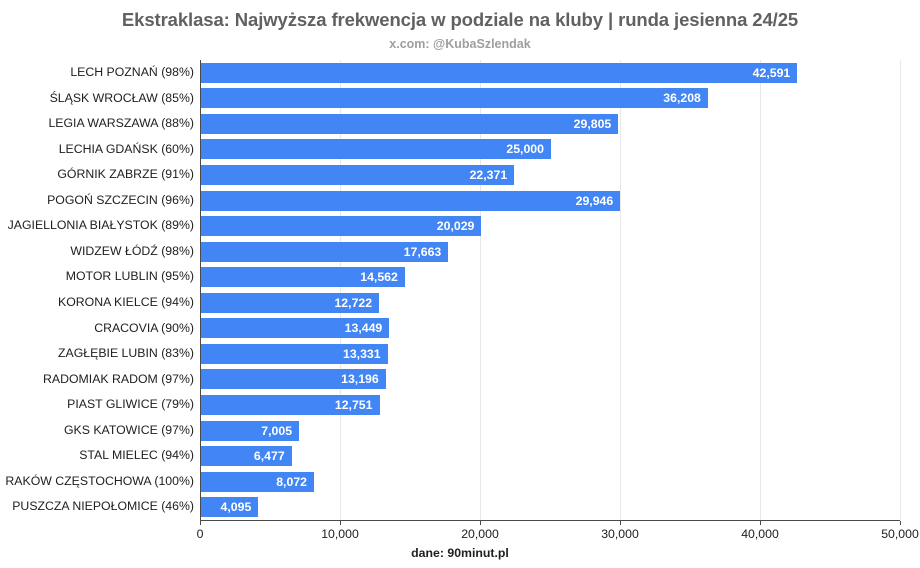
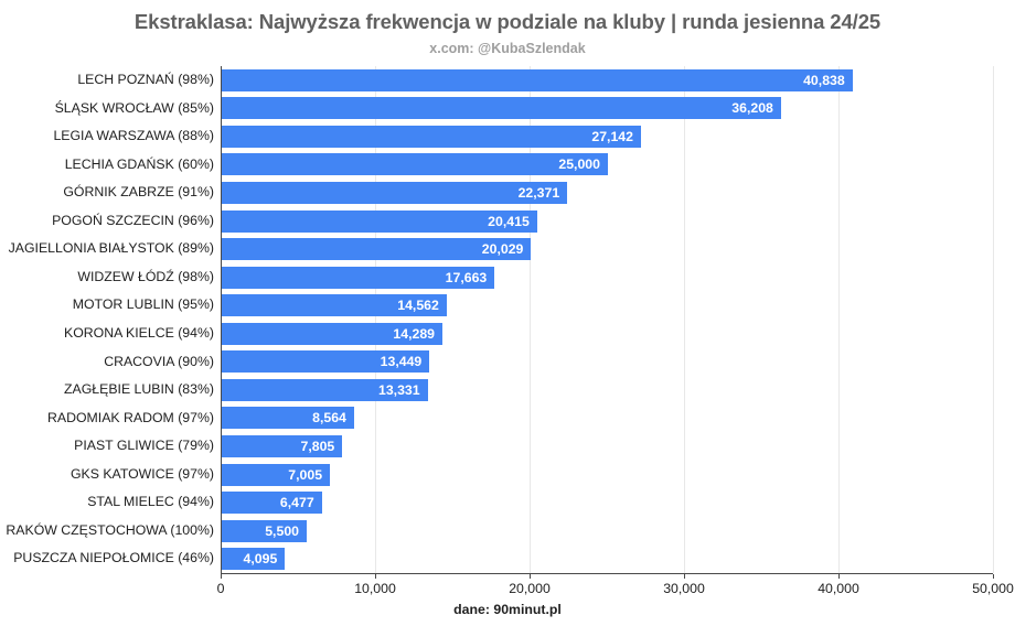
LECH POZNAŃ (98%): 42,591 -> 40,838
LEGIA WARSZAWA (88%): 29,805 -> 27,142
POGOŃ SZCZECIN (96%): 29,946 -> 20,415
KORONA KIELCE (94%): 12,722 -> 14,289
RADOMIAK RADOM (97%): 13,196 -> 8,564
PIAST GLIWICE (79%): 12,751 -> 7,805
RAKÓW CZĘSTOCHOWA (100%): 8,072 -> 5,500
